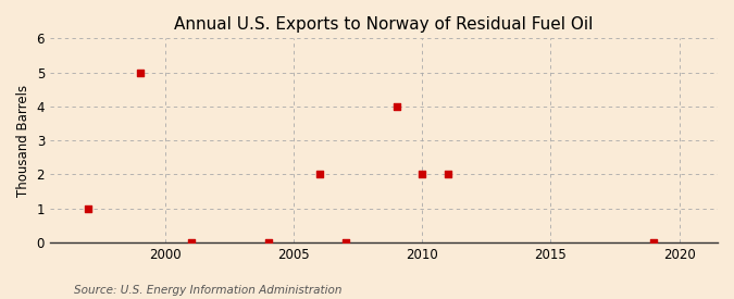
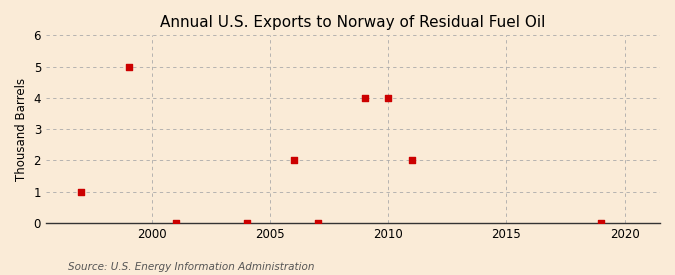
2010: 2 -> 4
